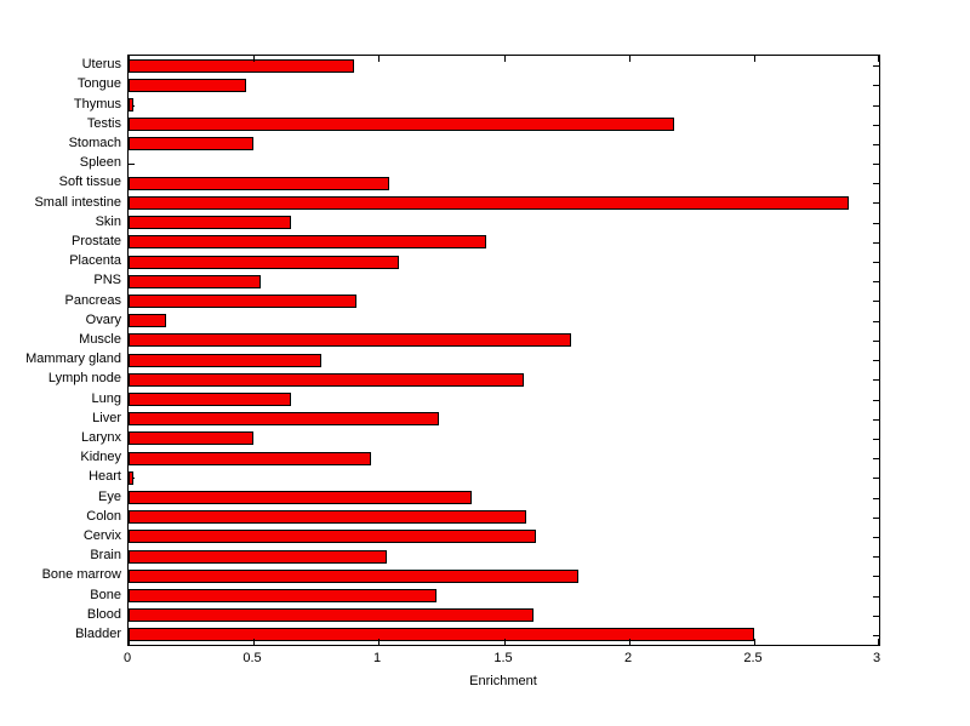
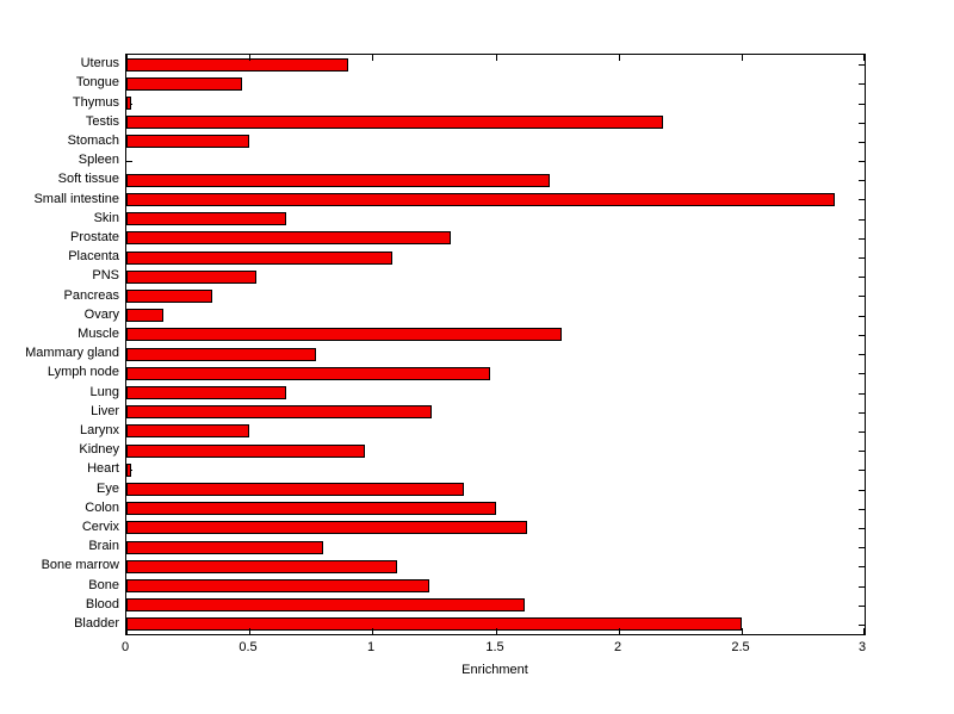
Soft tissue: 1.04 -> 1.72
Prostate: 1.43 -> 1.32
Pancreas: 0.91 -> 0.35
Lymph node: 1.58 -> 1.48
Colon: 1.59 -> 1.50
Brain: 1.03 -> 0.80
Bone marrow: 1.80 -> 1.10
